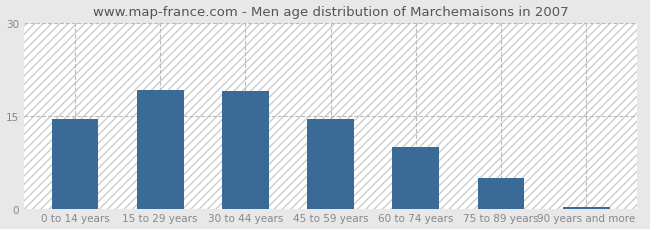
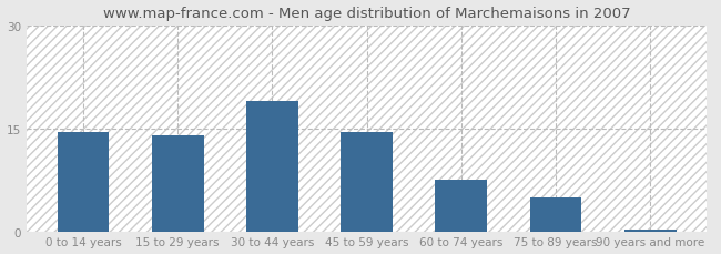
15 to 29 years: 19.2 -> 14.0
60 to 74 years: 10.0 -> 7.5
